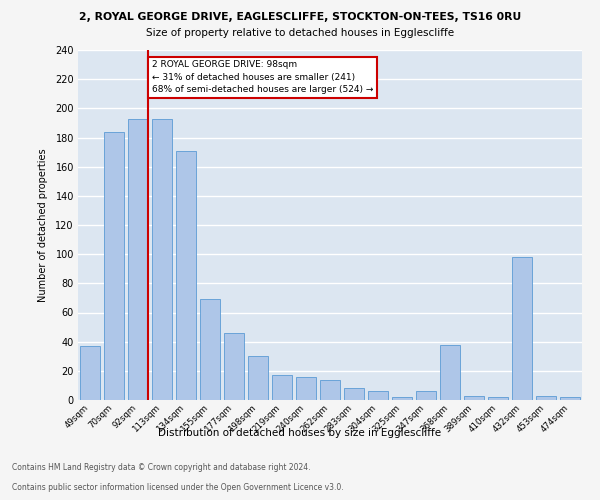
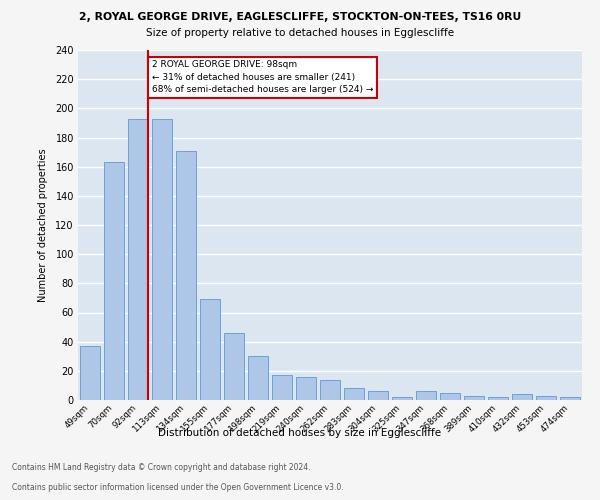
70sqm: 184 -> 163
368sqm: 38 -> 5
432sqm: 98 -> 4
